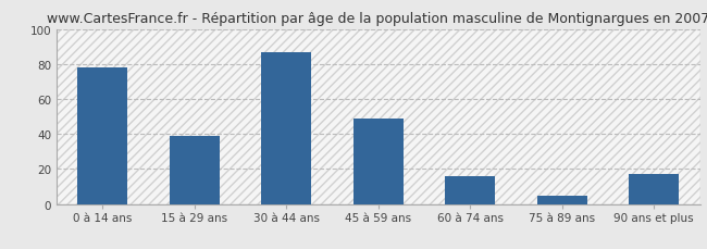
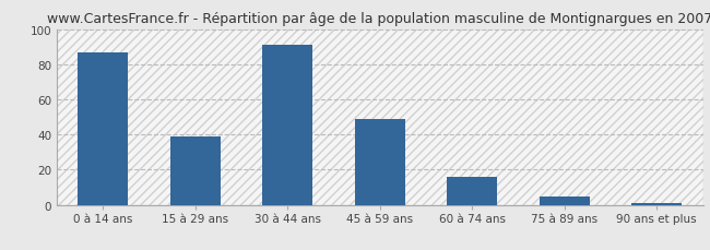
0 à 14 ans: 78 -> 87
30 à 44 ans: 87 -> 91
90 ans et plus: 17 -> 1
